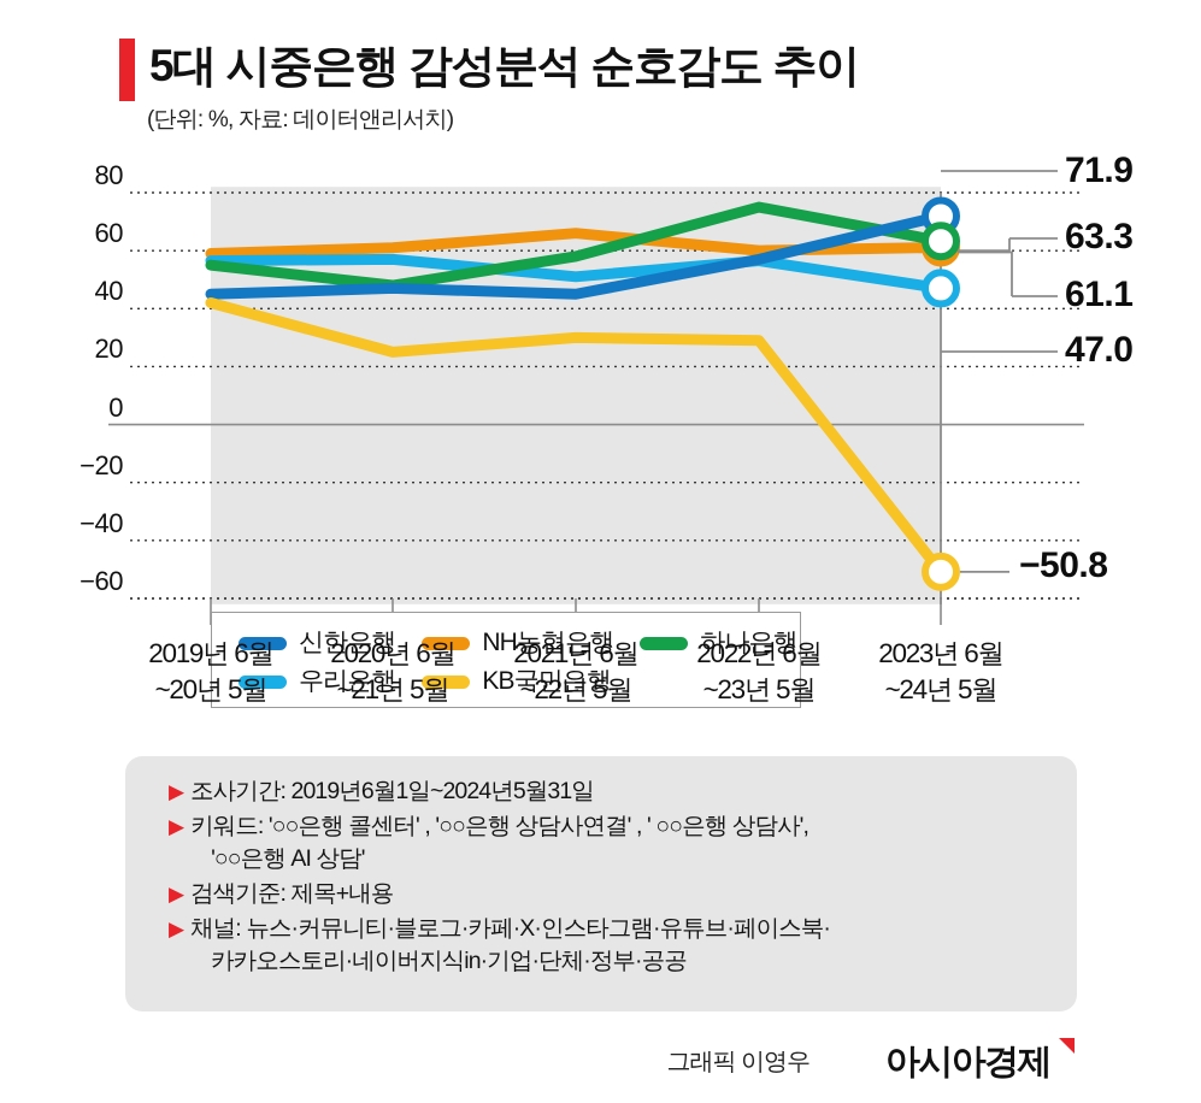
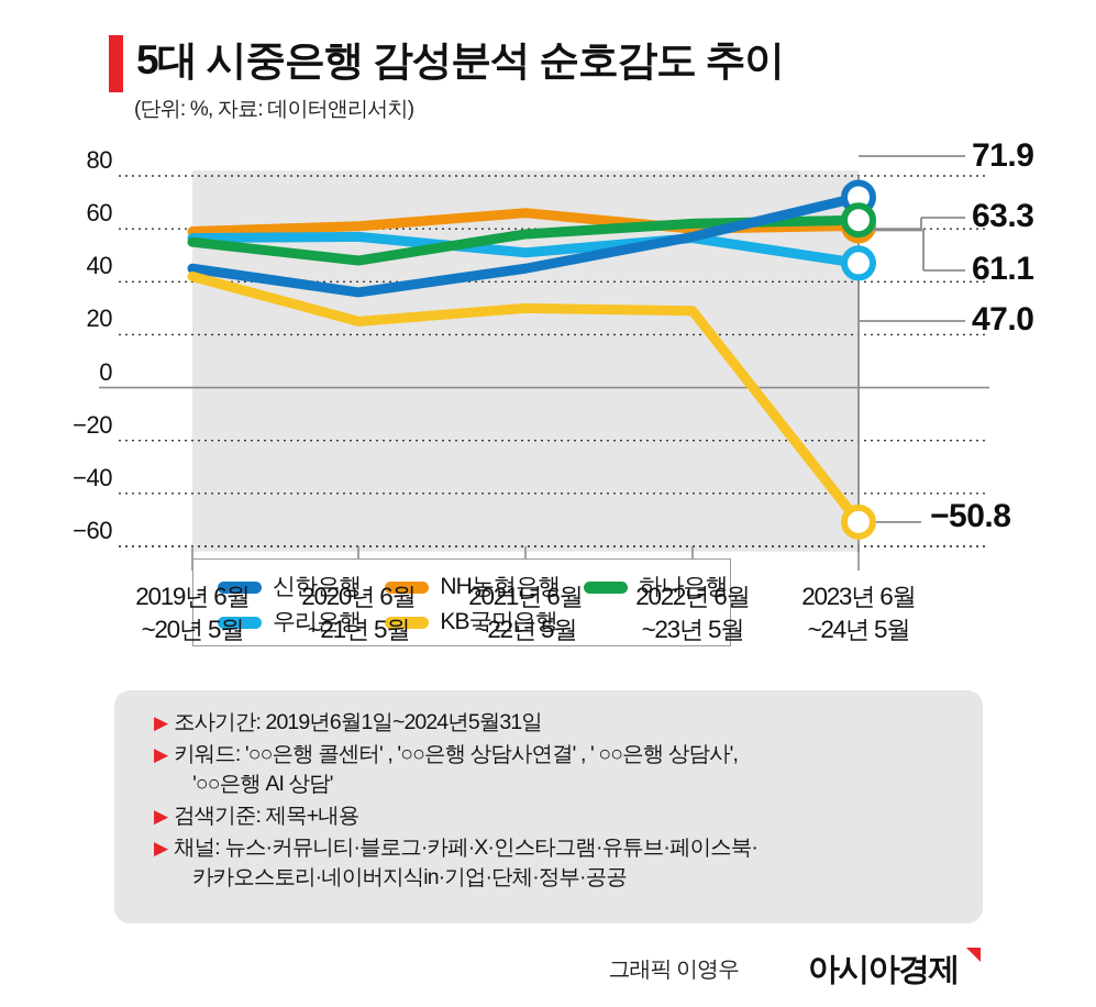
신한은행/2020년 6월 ~21년 5월: 47 -> 36
하나은행/2022년 6월 ~23년 5월: 75 -> 62
